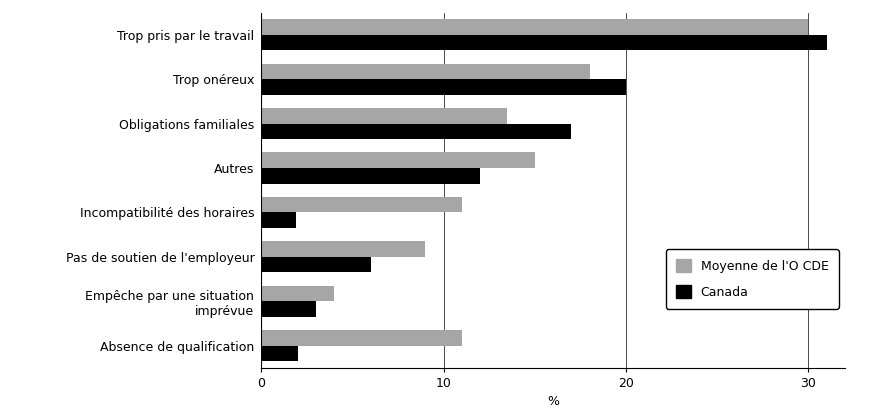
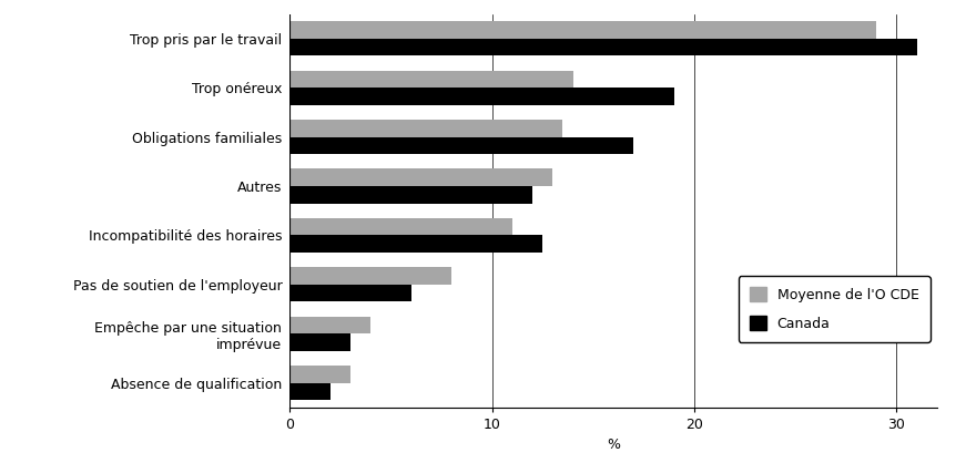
Moyenne de l'O CDE/Trop pris par le travail: 30.0 -> 29.0
Moyenne de l'O CDE/Trop onéreux: 18.0 -> 14.0
Canada/Trop onéreux: 20.0 -> 19.0
Moyenne de l'O CDE/Autres: 15.0 -> 13.0
Canada/Incompatibilité des horaires: 1.9 -> 12.5
Moyenne de l'O CDE/Pas de soutien de l'employeur: 9.0 -> 8.0
Moyenne de l'O CDE/Absence de qualification: 11.0 -> 3.0
